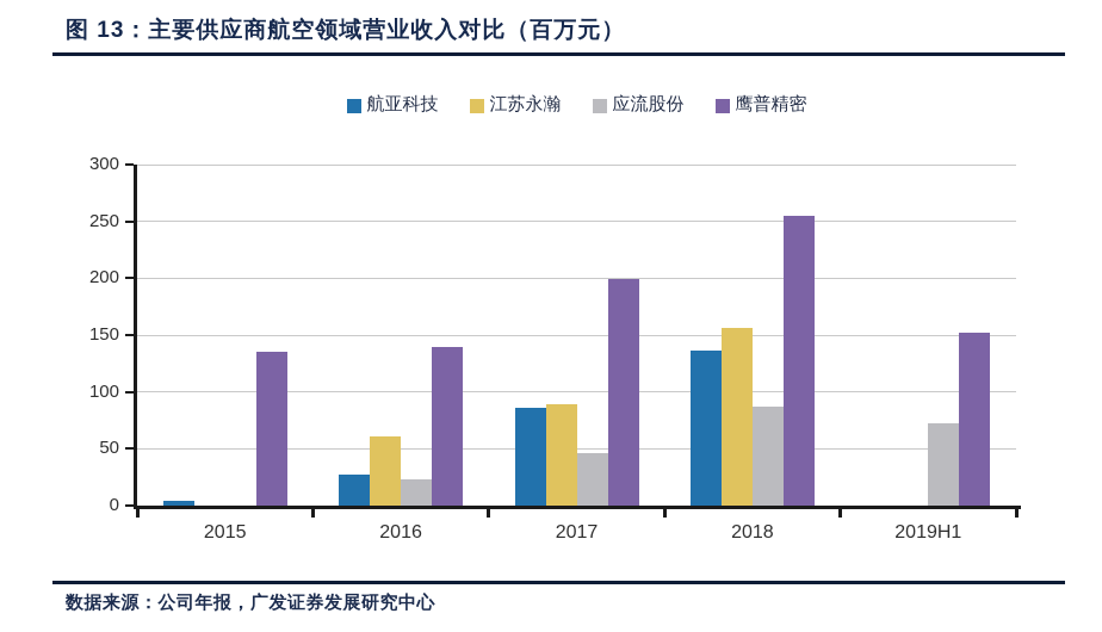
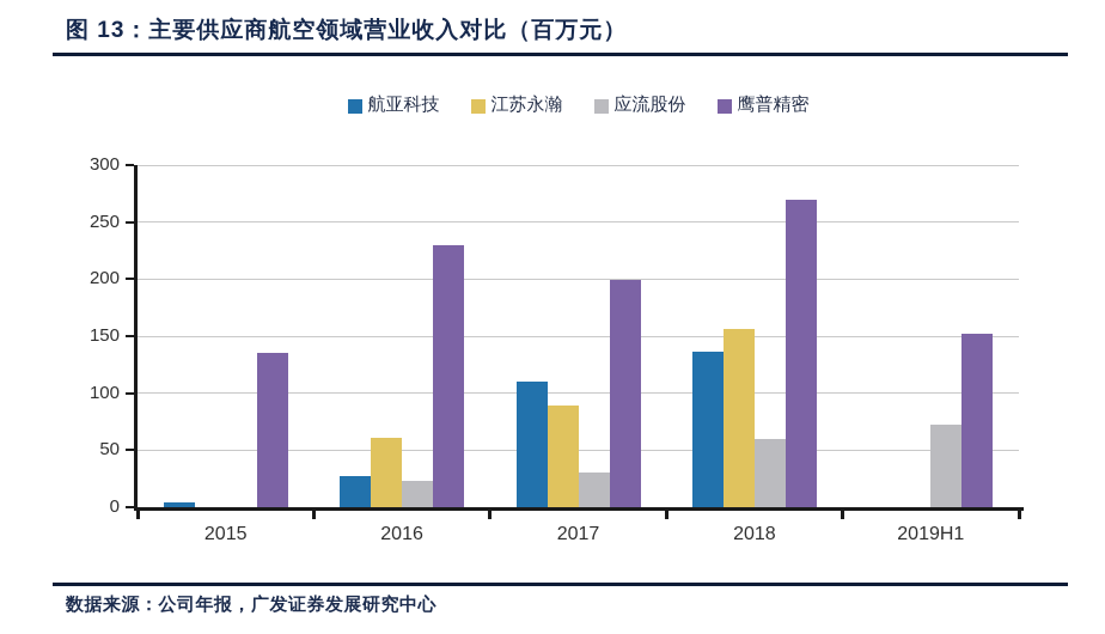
鹰普精密/2016: 140 -> 230
航亚科技/2017: 90 -> 110
应流股份/2017: 50 -> 30
应流股份/2018: 90 -> 60
鹰普精密/2018: 260 -> 270
